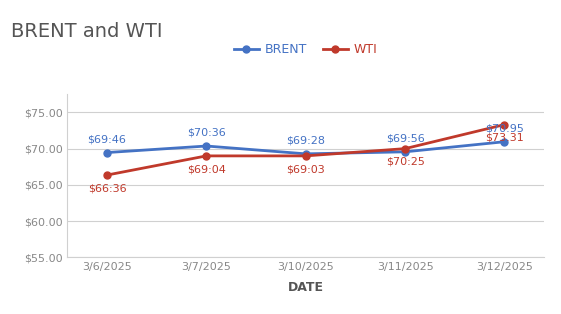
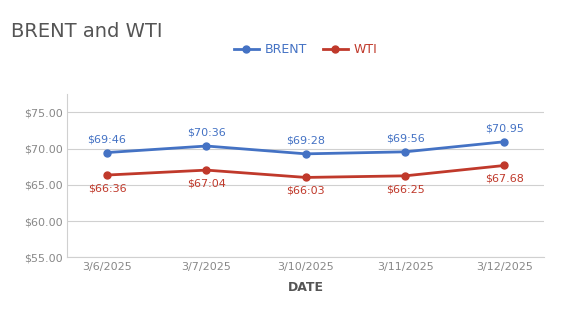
WTI/3/7/2025: 69 -> 67
WTI/3/10/2025: 69 -> 66
WTI/3/11/2025: 70 -> 66
WTI/3/12/2025: $73.31 -> $67.68
